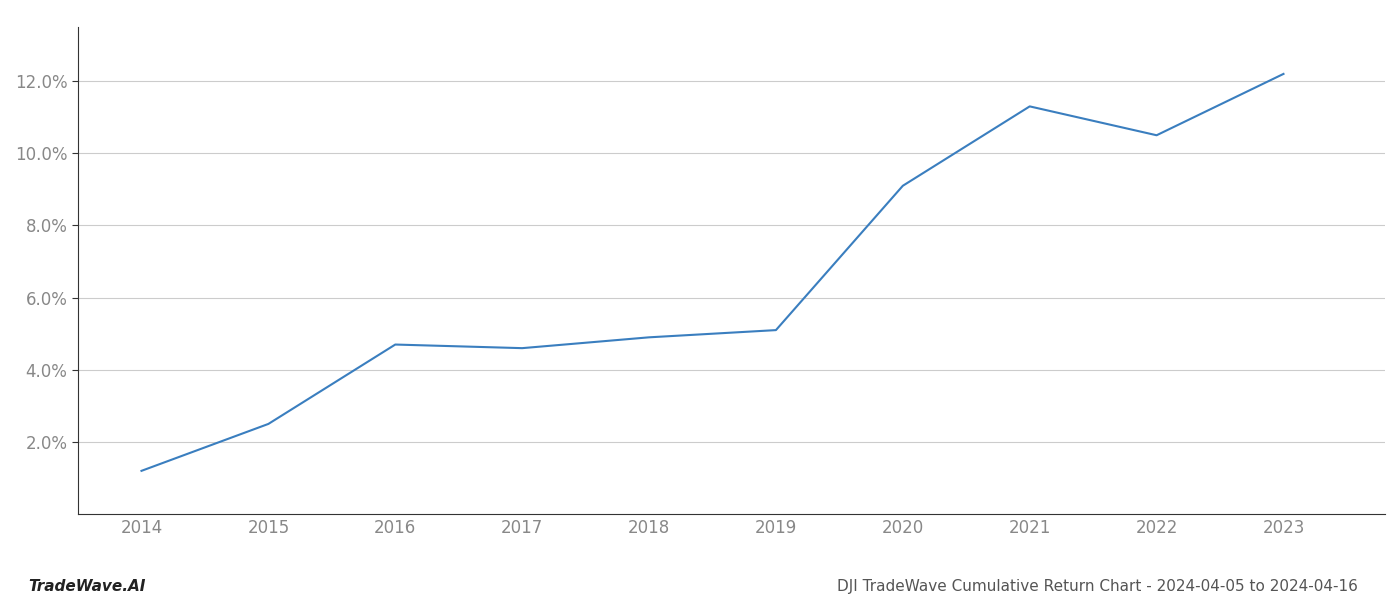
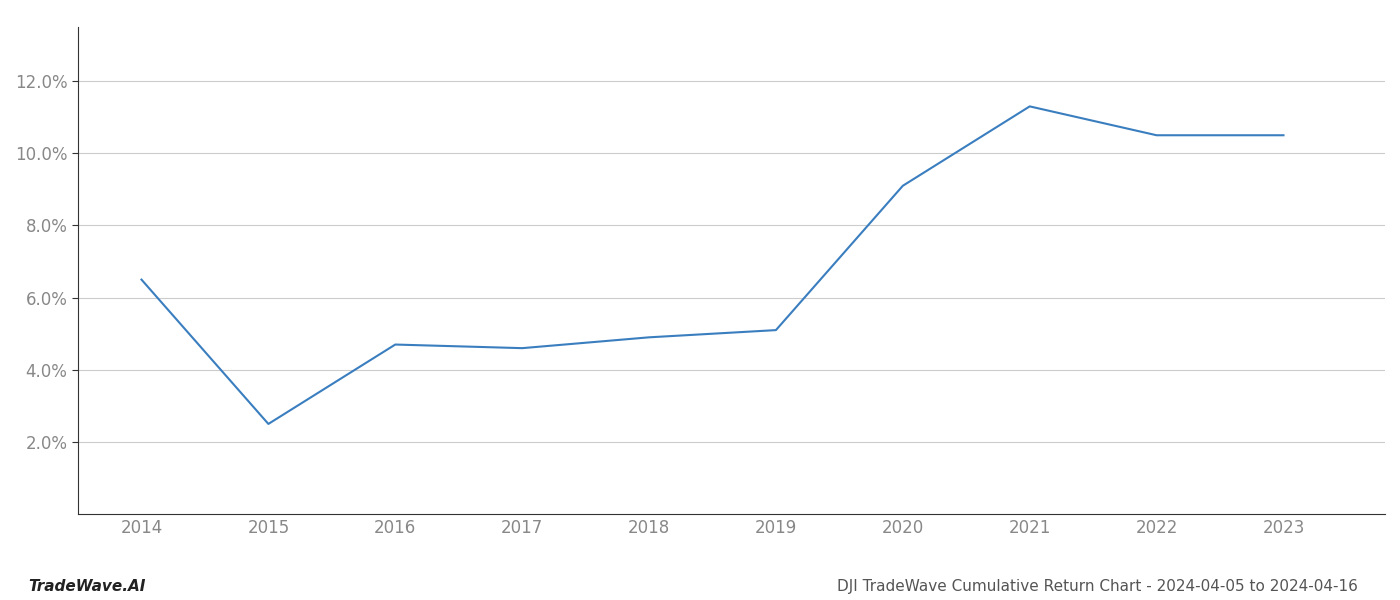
2014: 1.2% -> 6.5%
2023: 12.2% -> 10.5%
